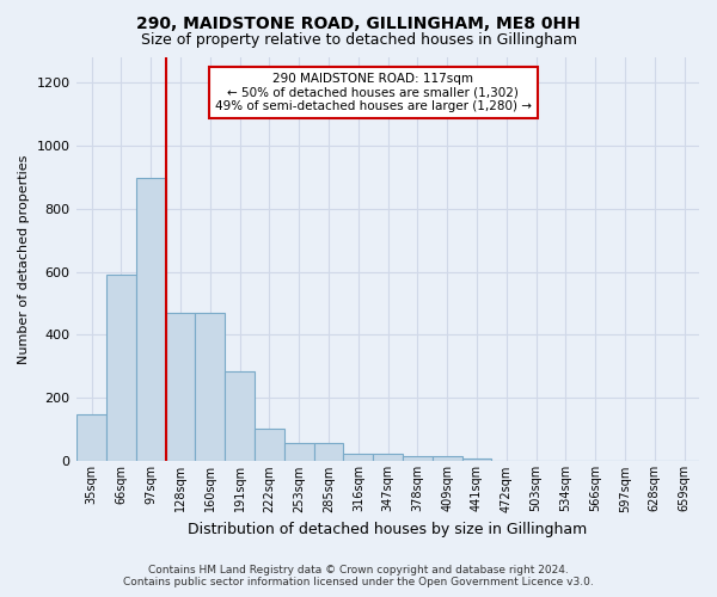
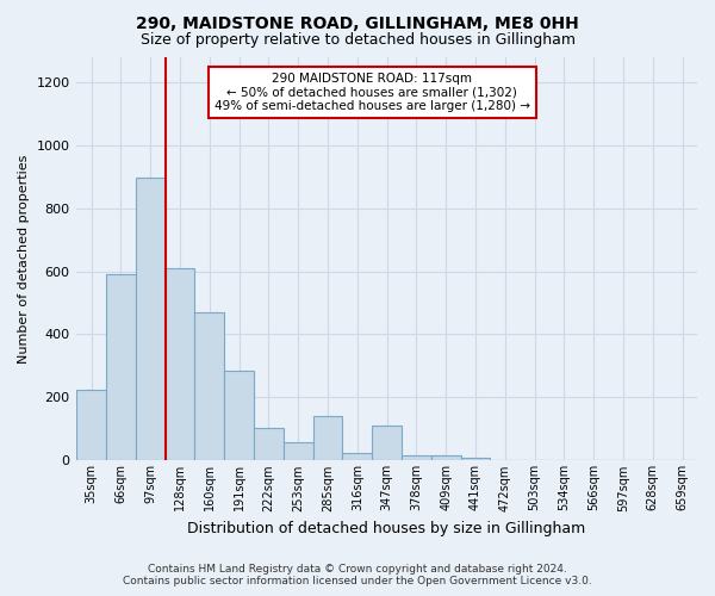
35sqm: 150 -> 225
128sqm: 470 -> 610
285sqm: 60 -> 140
347sqm: 25 -> 110
